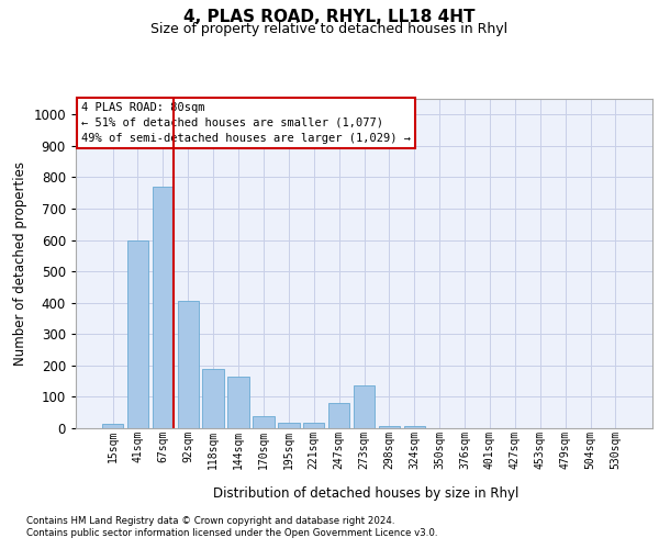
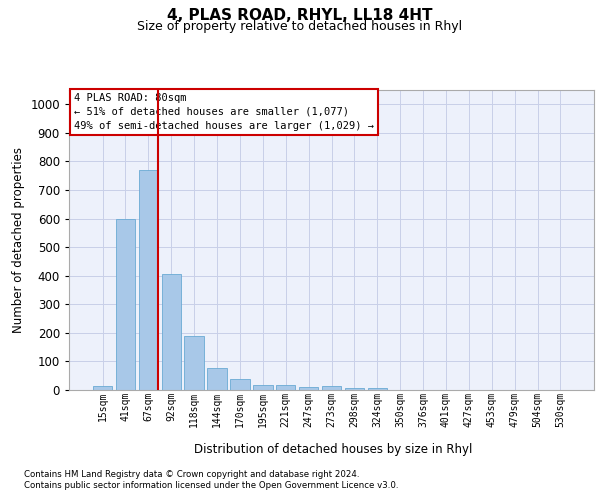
144sqm: 165 -> 77
247sqm: 80 -> 11
273sqm: 135 -> 14
